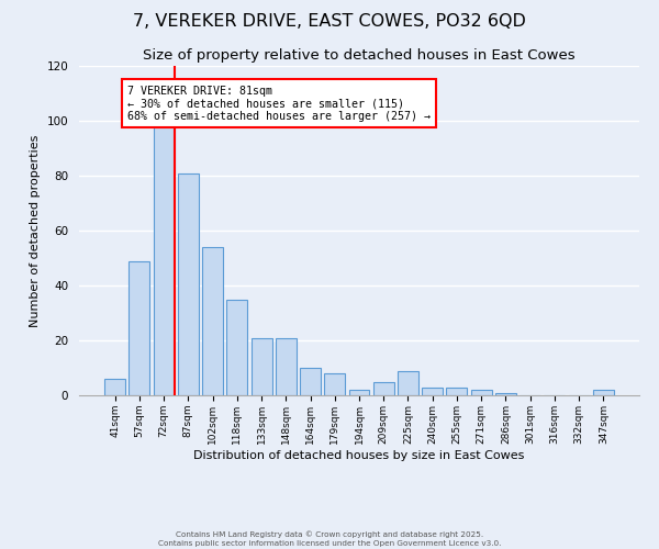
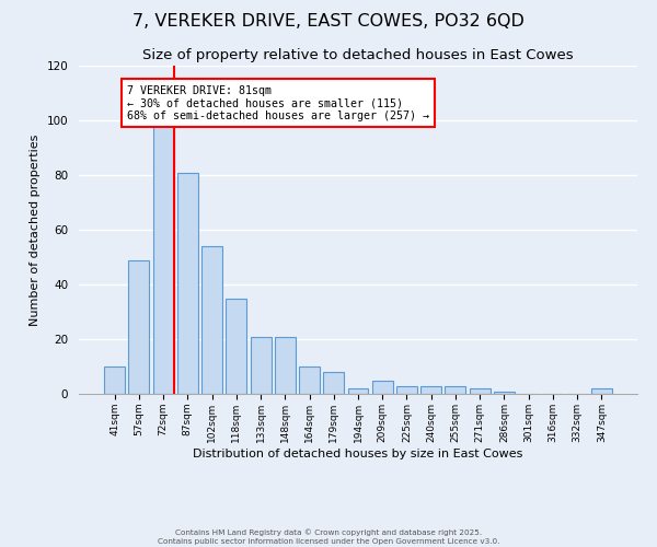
41sqm: 6 -> 10
225sqm: 9 -> 3
